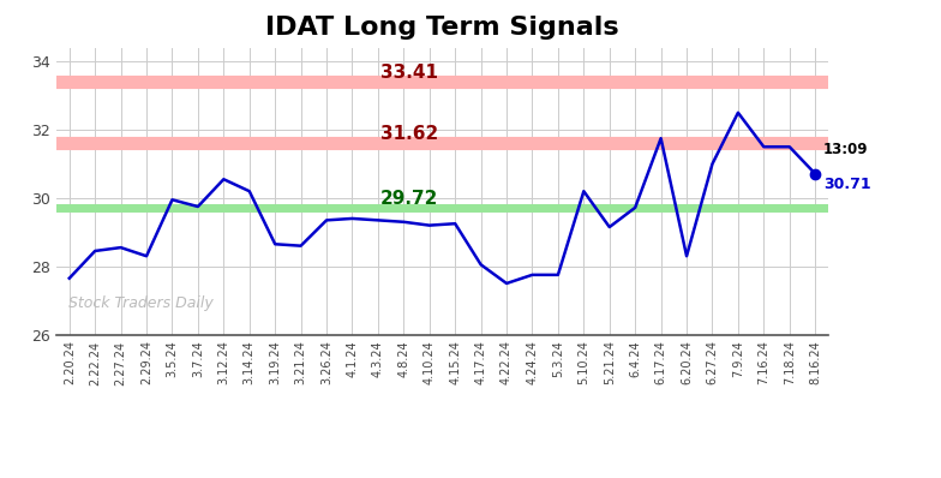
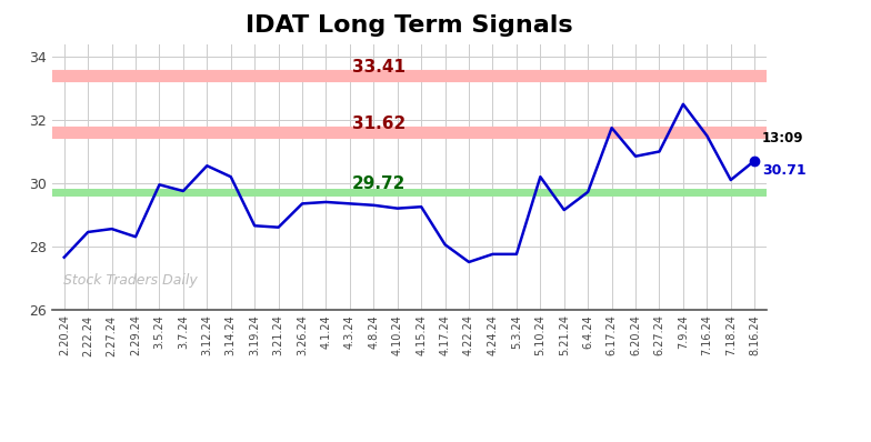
6.20.24: 28.30 -> 30.85
7.18.24: 31.50 -> 30.10
